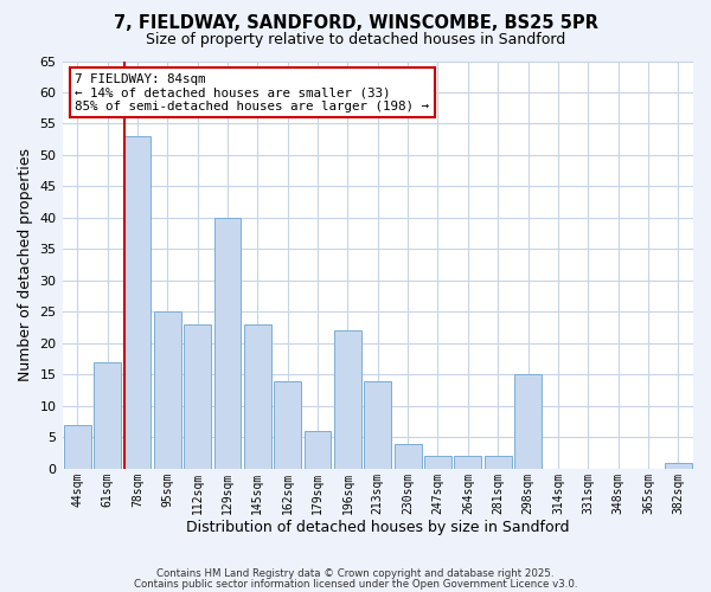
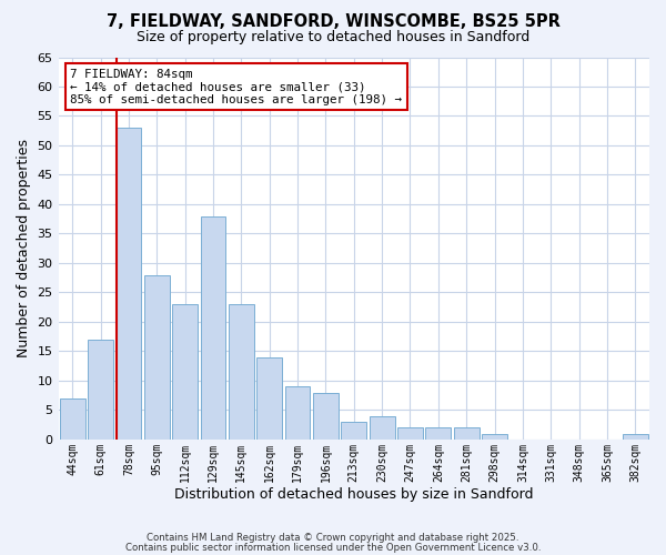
95sqm: 25 -> 28
129sqm: 40 -> 38
179sqm: 6 -> 9
196sqm: 22 -> 8
213sqm: 14 -> 3
298sqm: 15 -> 1
